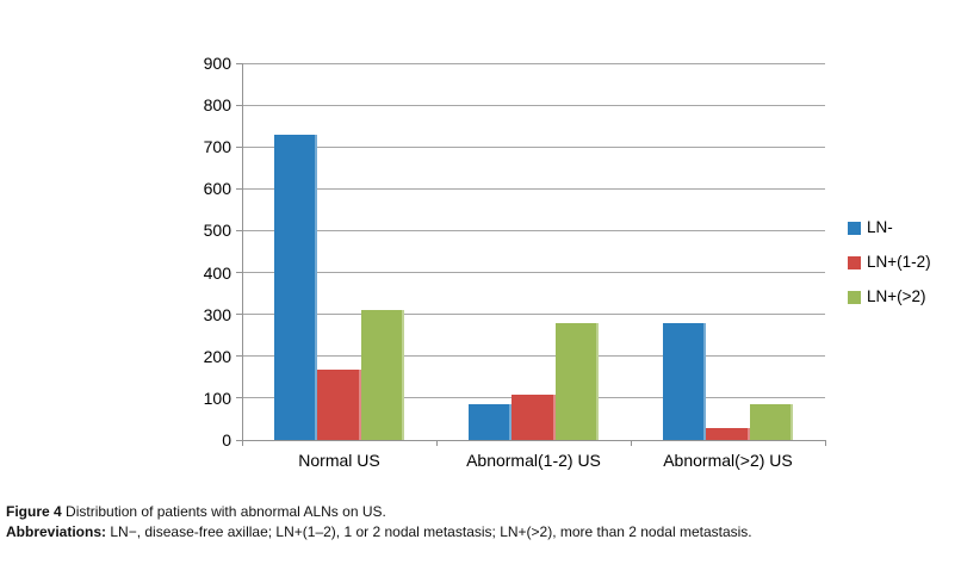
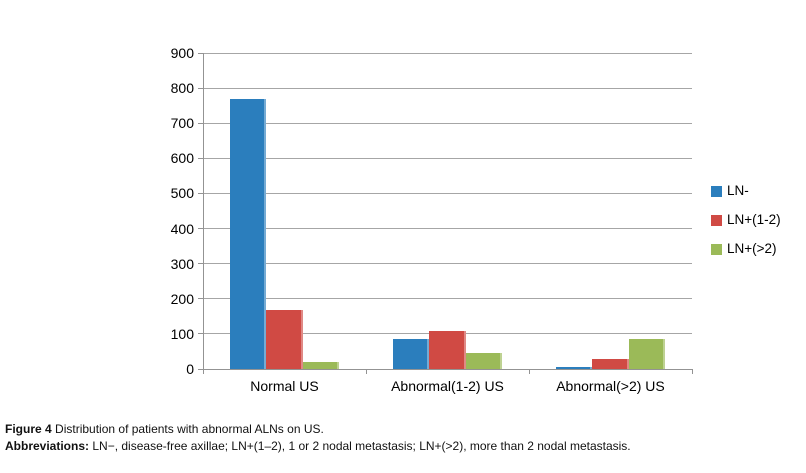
LN-/Normal US: 730 -> 770
LN+(>2)/Normal US: 310 -> 20
LN+(>2)/Abnormal(1-2) US: 280 -> 50
LN-/Abnormal(>2) US: 280 -> 10
